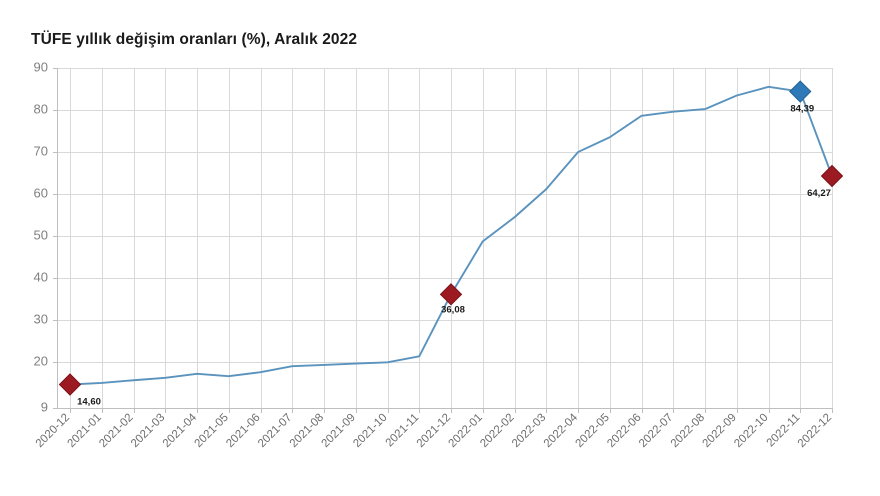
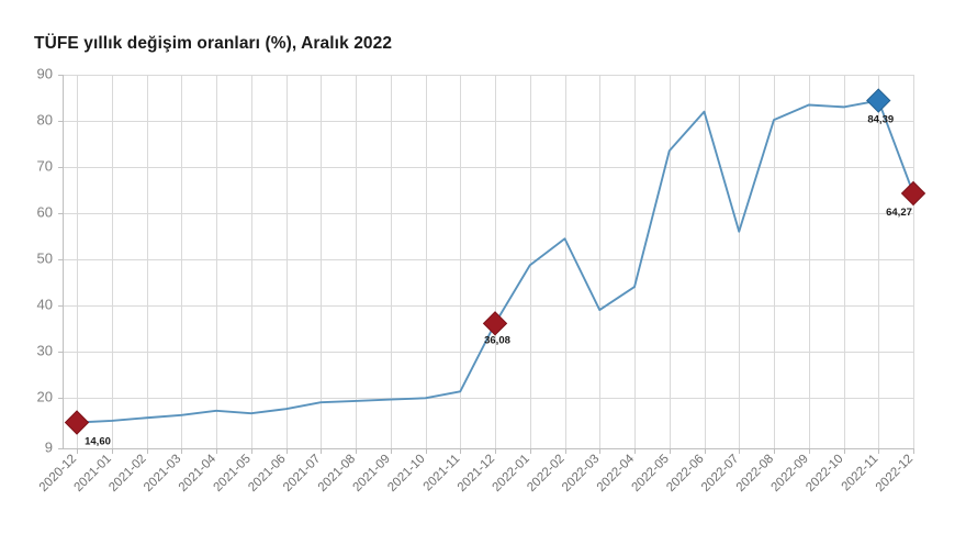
2022-03: 61 -> 39
2022-04: 70 -> 44
2022-06: 79 -> 82
2022-07: 80 -> 56
2022-10: 86 -> 83
